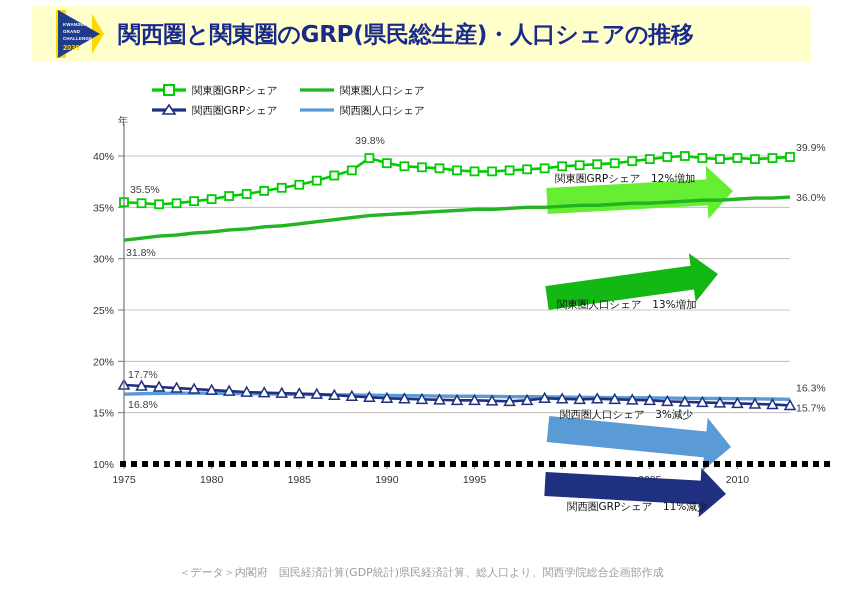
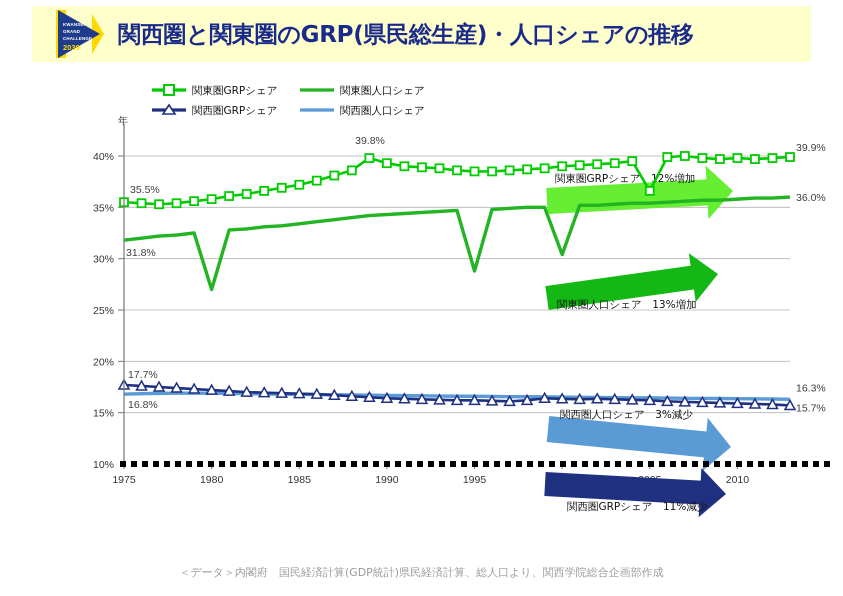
関東圏人口シェア/1980: 32.6% -> 27.0%
関東圏人口シェア/1995: 34.8% -> 28.8%
関東圏人口シェア/2000: 35.1% -> 30.4%
関東圏GRPシェア/2005: 39.7% -> 36.6%
